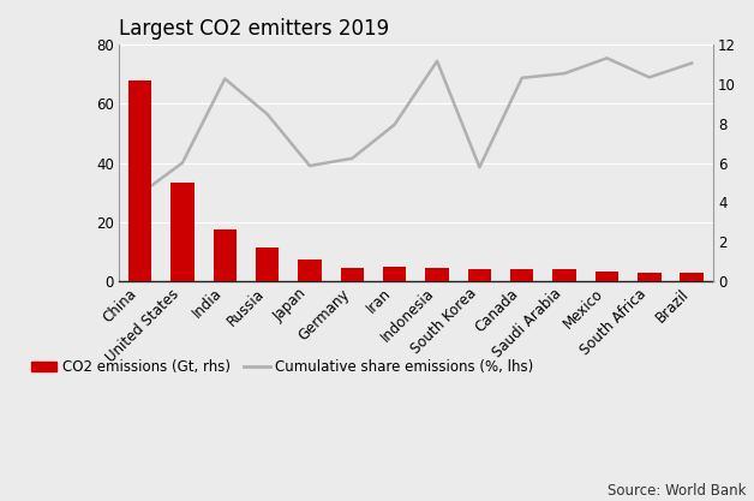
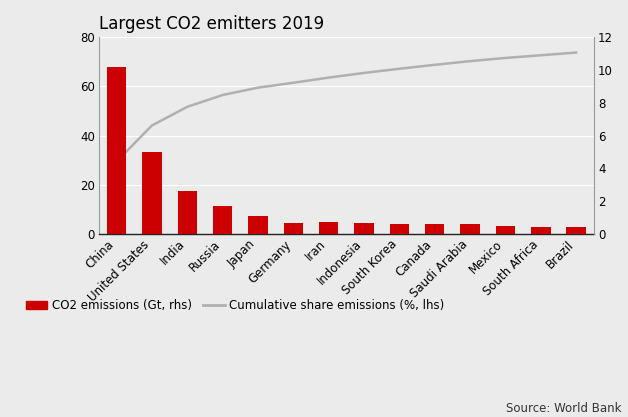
Cumulative share emissions (%, lhs)/United States: 40.0 -> 44.1
Cumulative share emissions (%, lhs)/India: 68.5 -> 51.7
Cumulative share emissions (%, lhs)/Japan: 39.0 -> 59.5
Cumulative share emissions (%, lhs)/Germany: 41.5 -> 61.5
Cumulative share emissions (%, lhs)/Iran: 53.0 -> 63.6
Cumulative share emissions (%, lhs)/Indonesia: 74.5 -> 65.5
Cumulative share emissions (%, lhs)/South Korea: 38.5 -> 67.2
Cumulative share emissions (%, lhs)/Mexico: 75.5 -> 71.6
Cumulative share emissions (%, lhs)/South Africa: 69.0 -> 72.7
